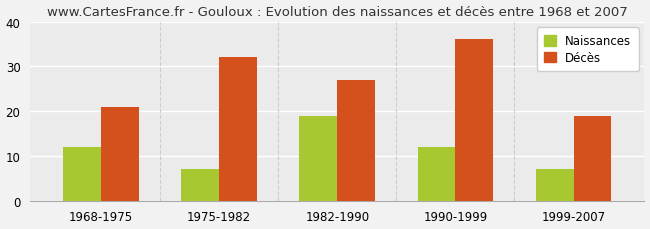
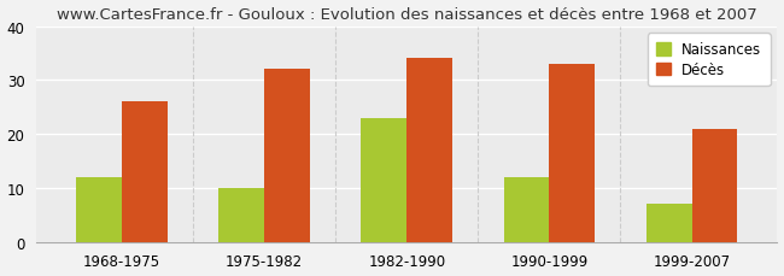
Décès/1968-1975: 21 -> 26
Naissances/1975-1982: 7 -> 10
Naissances/1982-1990: 19 -> 23
Décès/1982-1990: 27 -> 34
Décès/1990-1999: 36 -> 33
Décès/1999-2007: 19 -> 21
